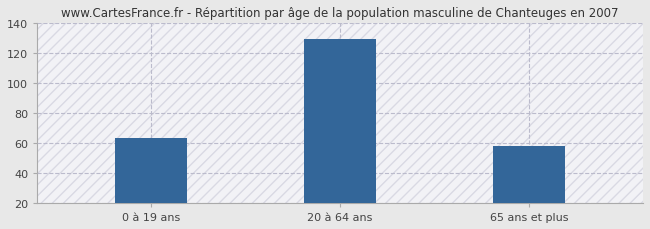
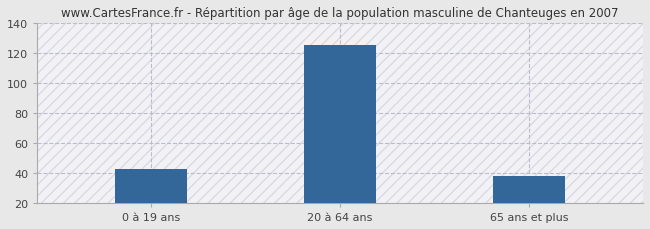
0 à 19 ans: 63 -> 43
20 à 64 ans: 129 -> 125
65 ans et plus: 58 -> 38
